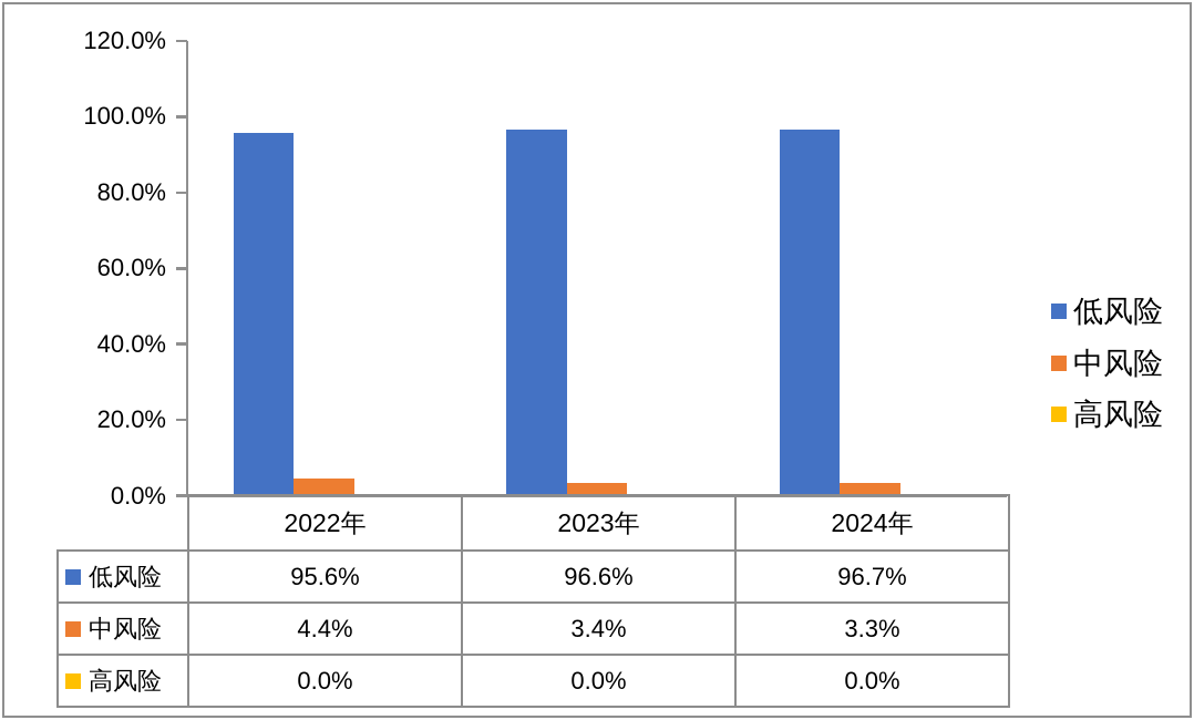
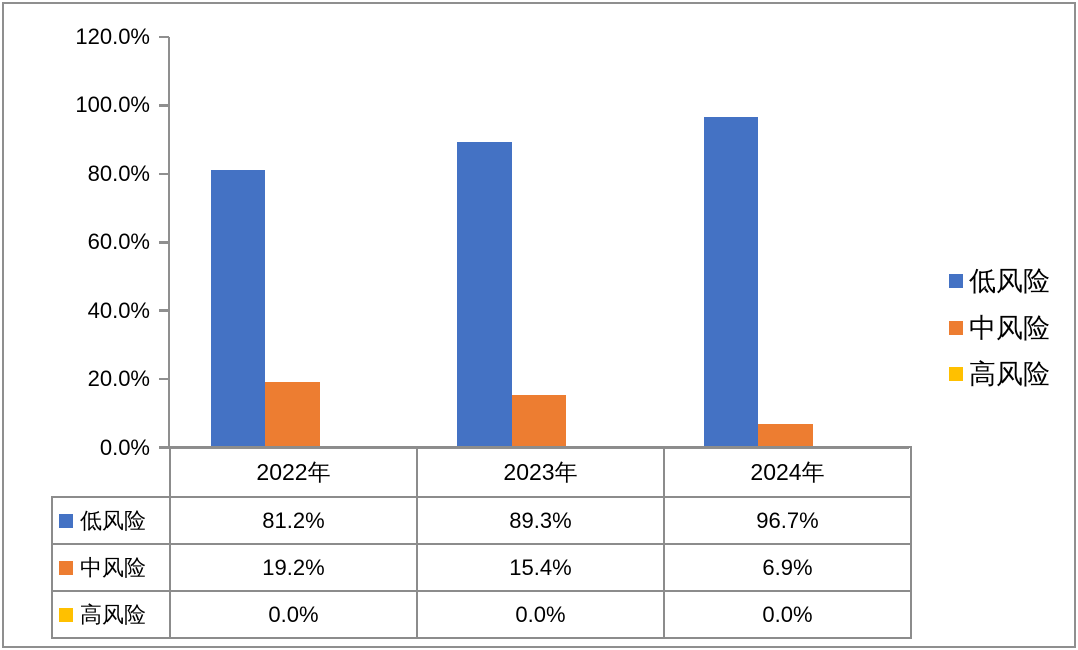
低风险/2022年: 95.6% -> 81.2%
中风险/2022年: 4.4% -> 19.2%
低风险/2023年: 96.6% -> 89.3%
中风险/2023年: 3.4% -> 15.4%
中风险/2024年: 3.3% -> 6.9%
